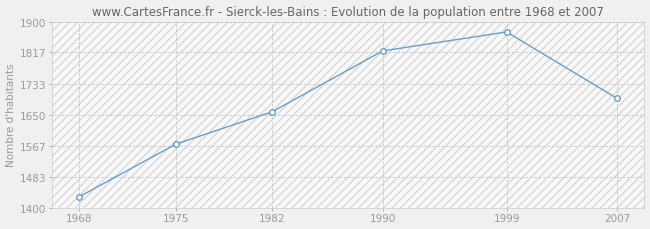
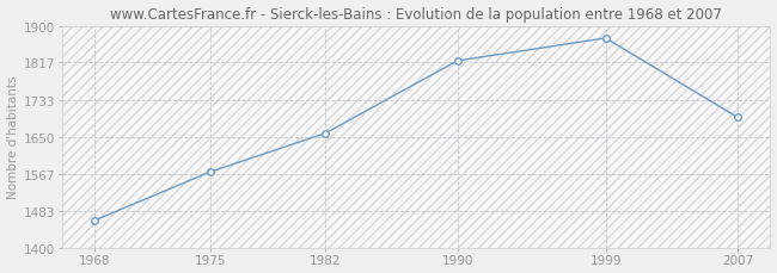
1968: 1430 -> 1462
